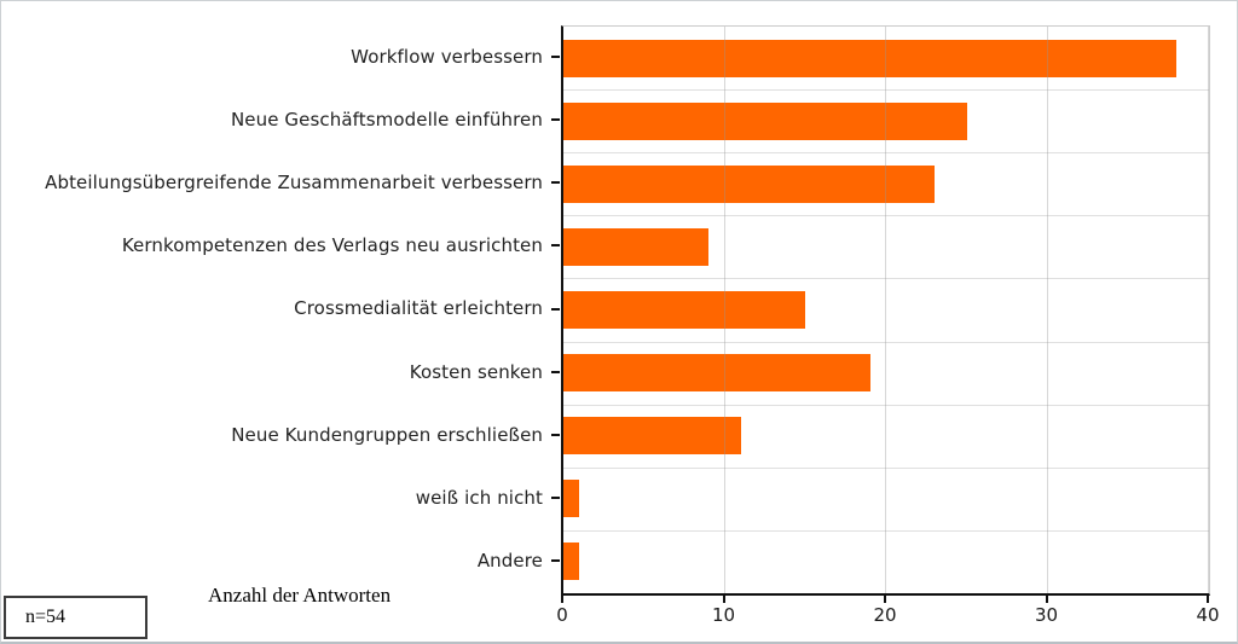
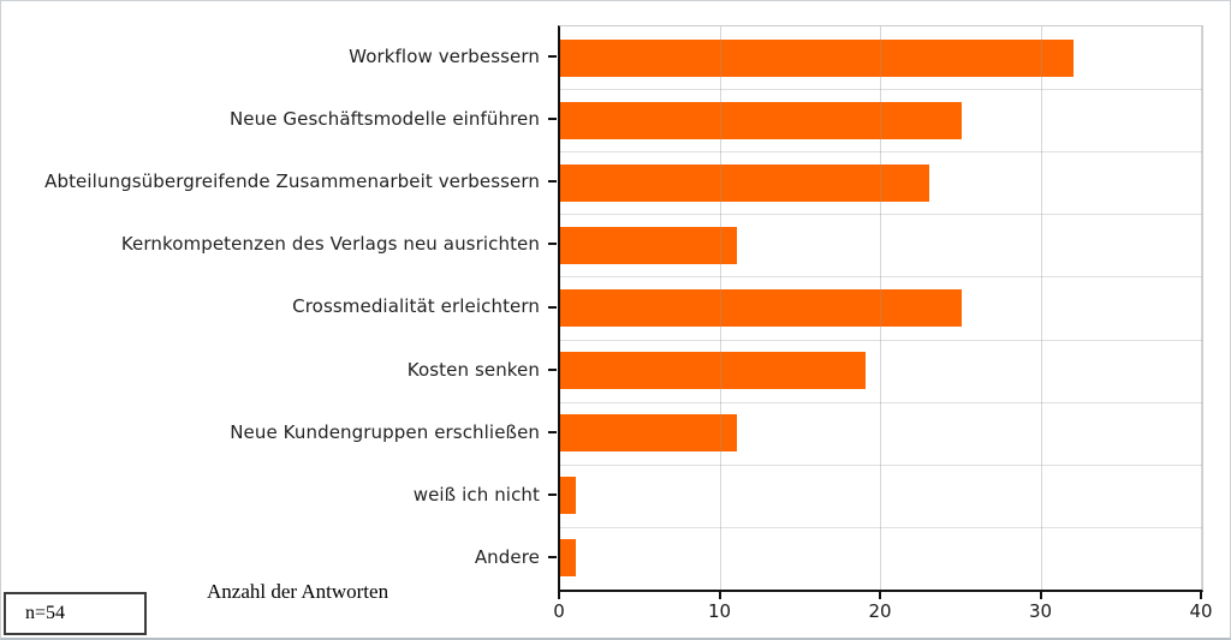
Workflow verbessern: 38 -> 32
Kernkompetenzen des Verlags neu ausrichten: 9 -> 11
Crossmedialität erleichtern: 15 -> 25
